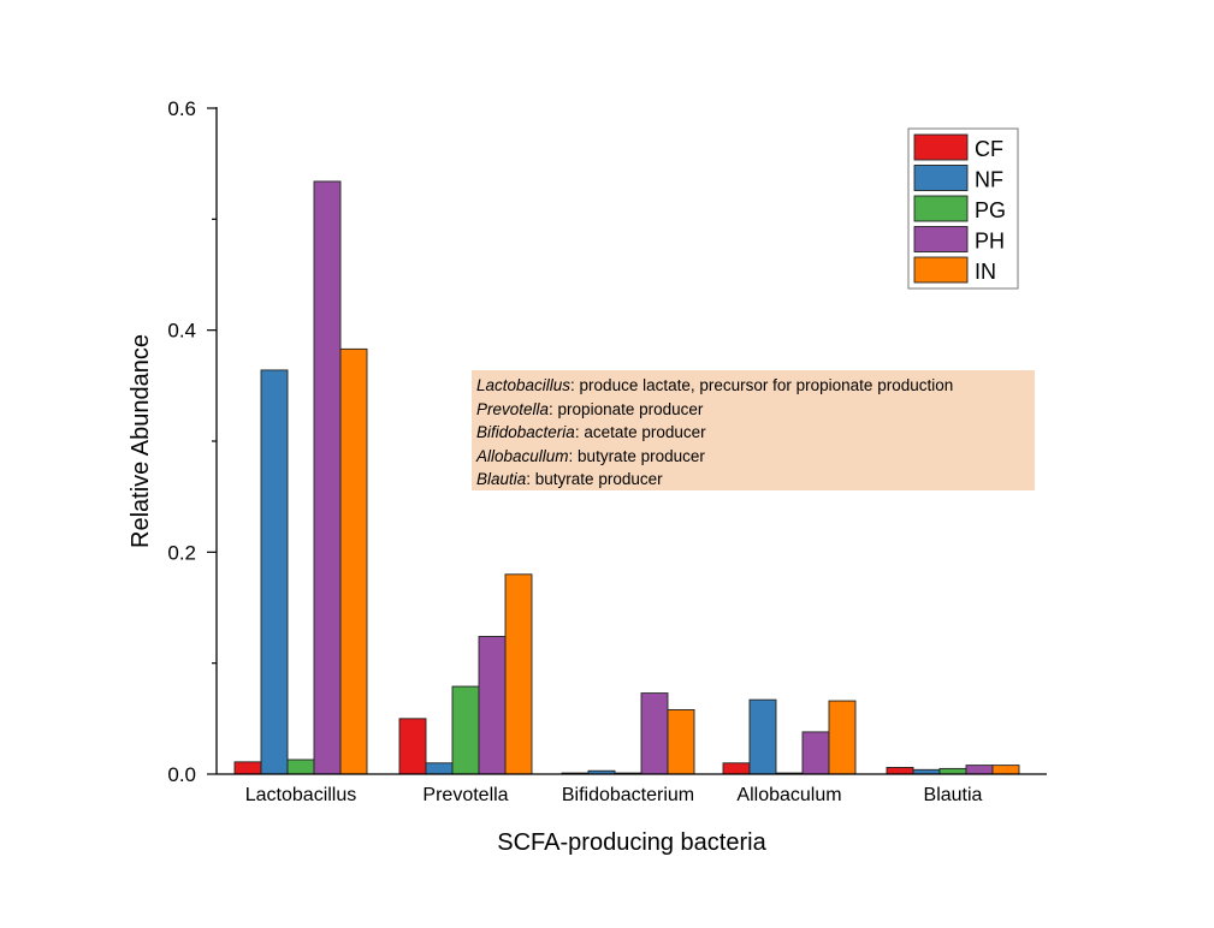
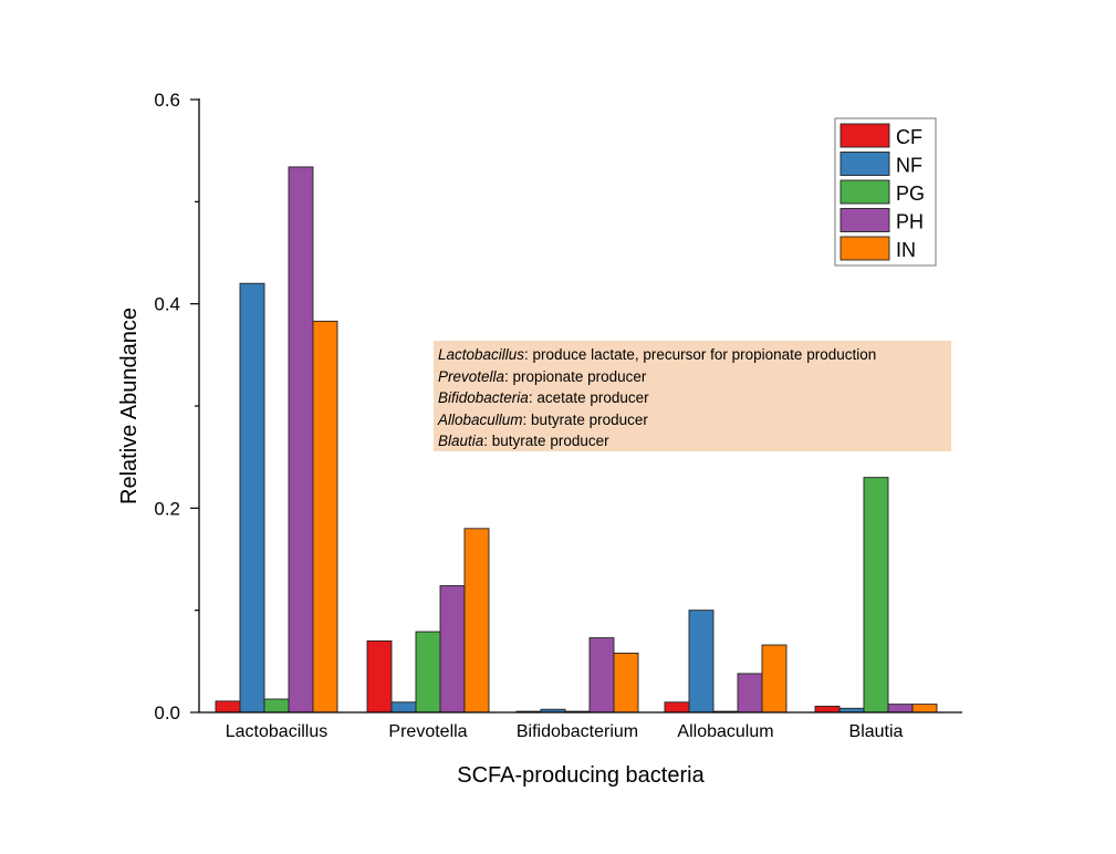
NF/Lactobacillus: 0.36 -> 0.42
CF/Prevotella: 0.05 -> 0.07
NF/Allobaculum: 0.07 -> 0.10
PG/Blautia: 0.01 -> 0.23
